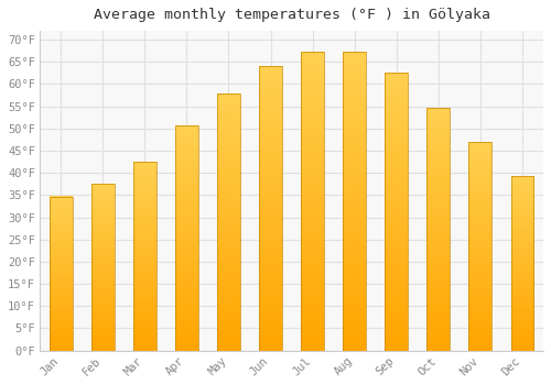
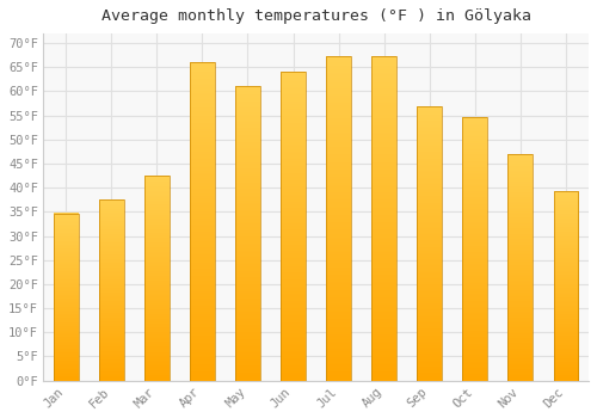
Apr: 50.7°F -> 66.0°F
May: 57.9°F -> 61.0°F
Sep: 62.6°F -> 57.0°F
